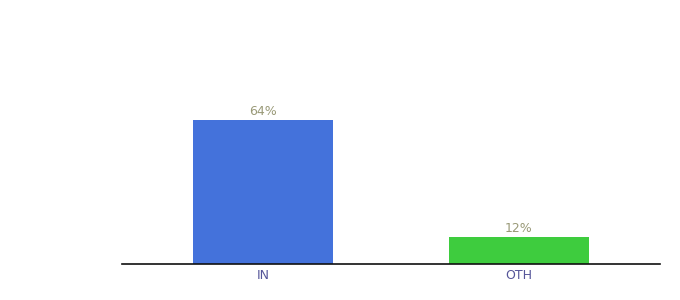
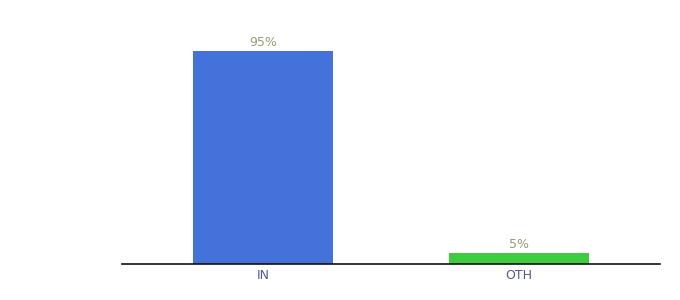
IN: 64% -> 95%
OTH: 12% -> 5%
